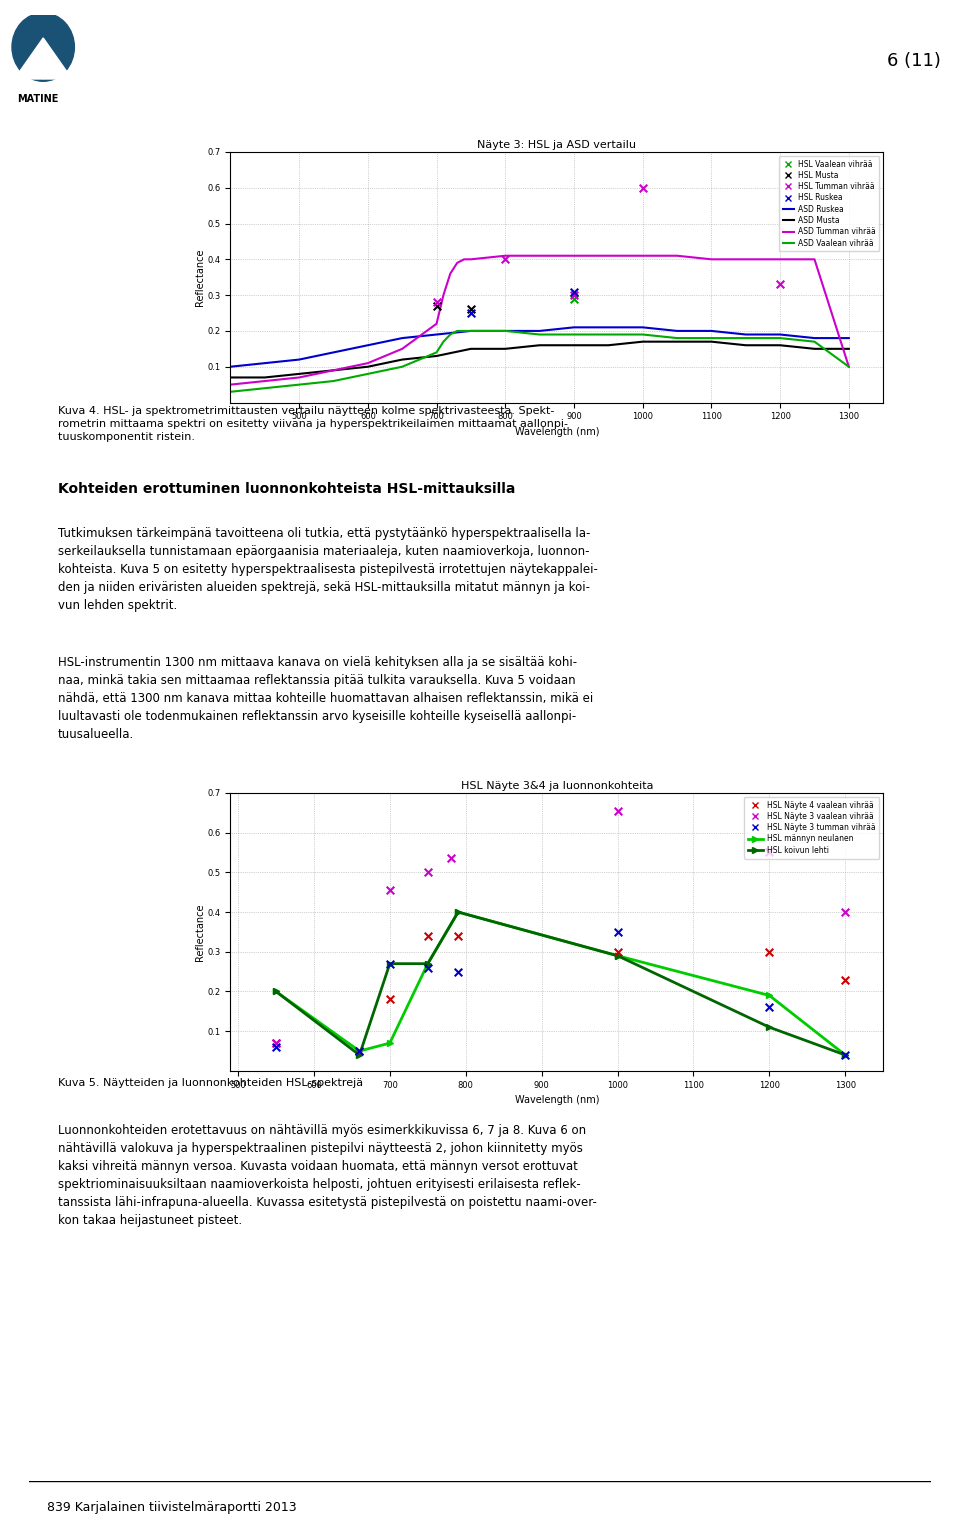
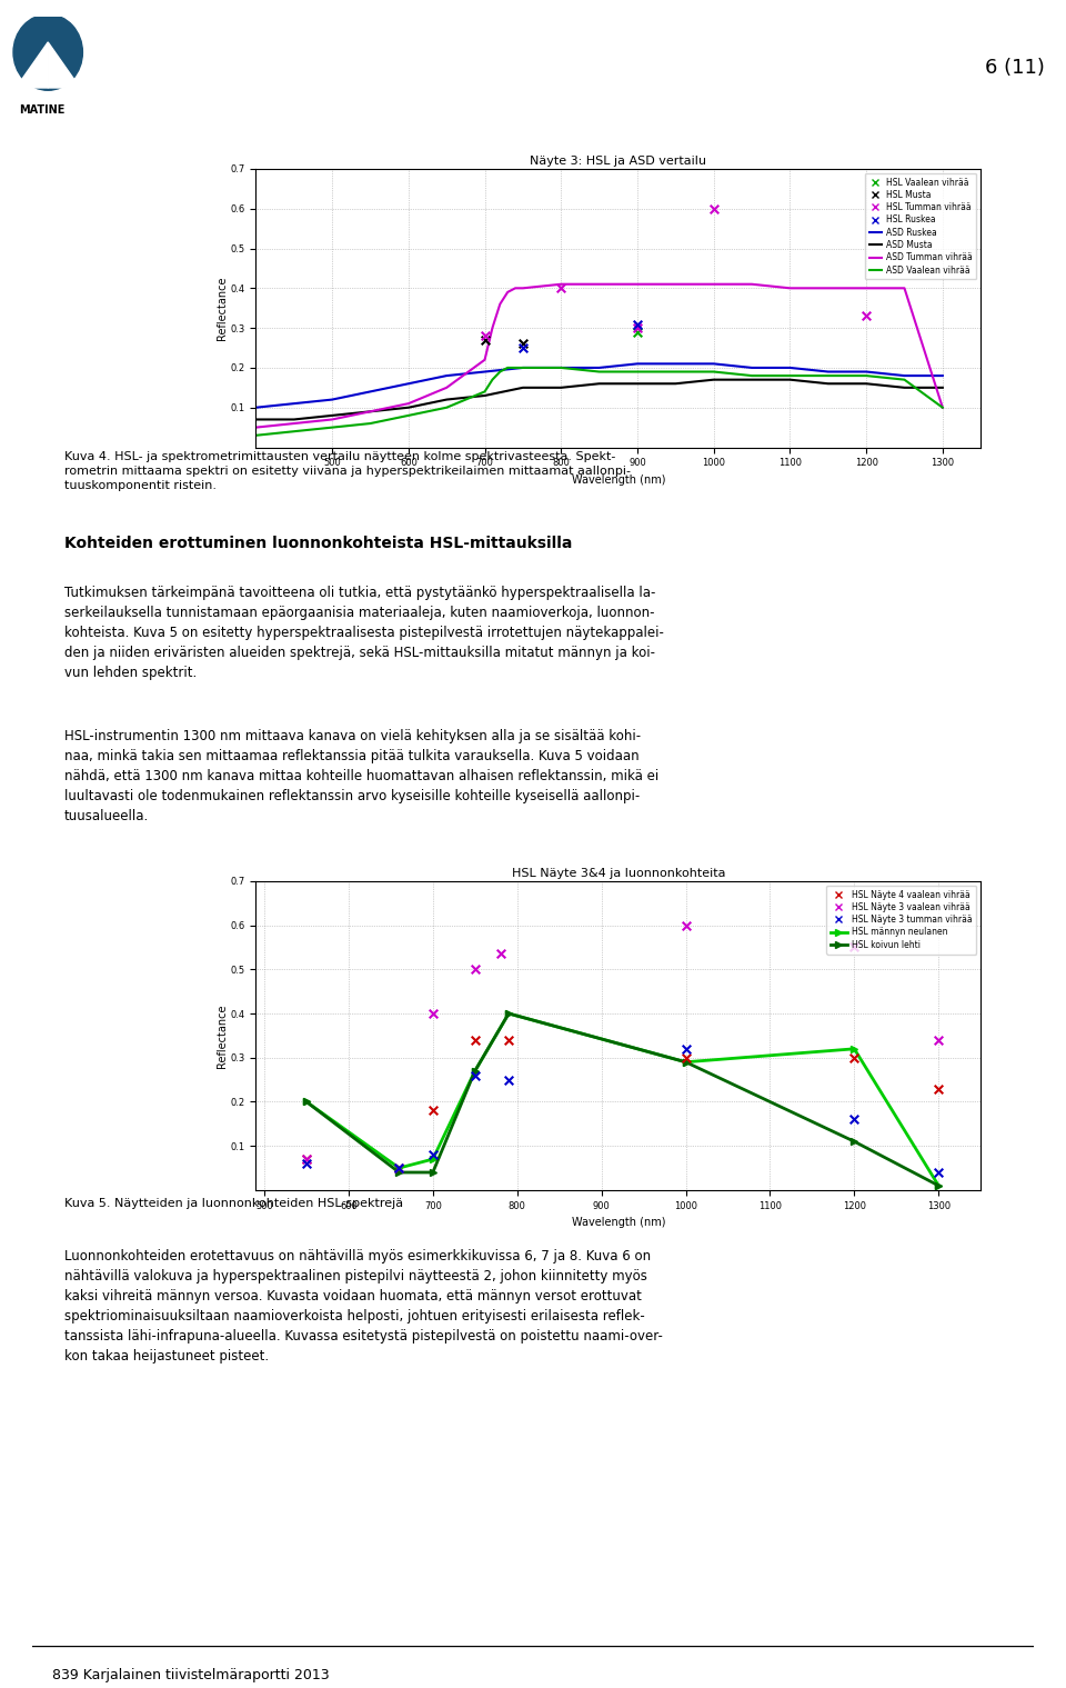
HSL Näyte 3&4 ja luonnonkohteita/HSL Näyte 3 vaalean vihrää/700: 0.455 -> 0.400
HSL Näyte 3&4 ja luonnonkohteita/HSL Näyte 3 tumman vihrää/700: 0.27 -> 0.08
HSL Näyte 3&4 ja luonnonkohteita/HSL koivun lehti/700: 0.27 -> 0.04
HSL Näyte 3&4 ja luonnonkohteita/HSL Näyte 3 vaalean vihrää/1000: 0.655 -> 0.600
HSL Näyte 3&4 ja luonnonkohteita/HSL Näyte 3 tumman vihrää/1000: 0.35 -> 0.32
HSL Näyte 3&4 ja luonnonkohteita/HSL männyn neulanen/1200: 0.19 -> 0.32
HSL Näyte 3&4 ja luonnonkohteita/HSL Näyte 3 vaalean vihrää/1300: 0.400 -> 0.340
HSL Näyte 3&4 ja luonnonkohteita/HSL männyn neulanen/1300: 0.04 -> 0.01
HSL Näyte 3&4 ja luonnonkohteita/HSL koivun lehti/1300: 0.04 -> 0.01
